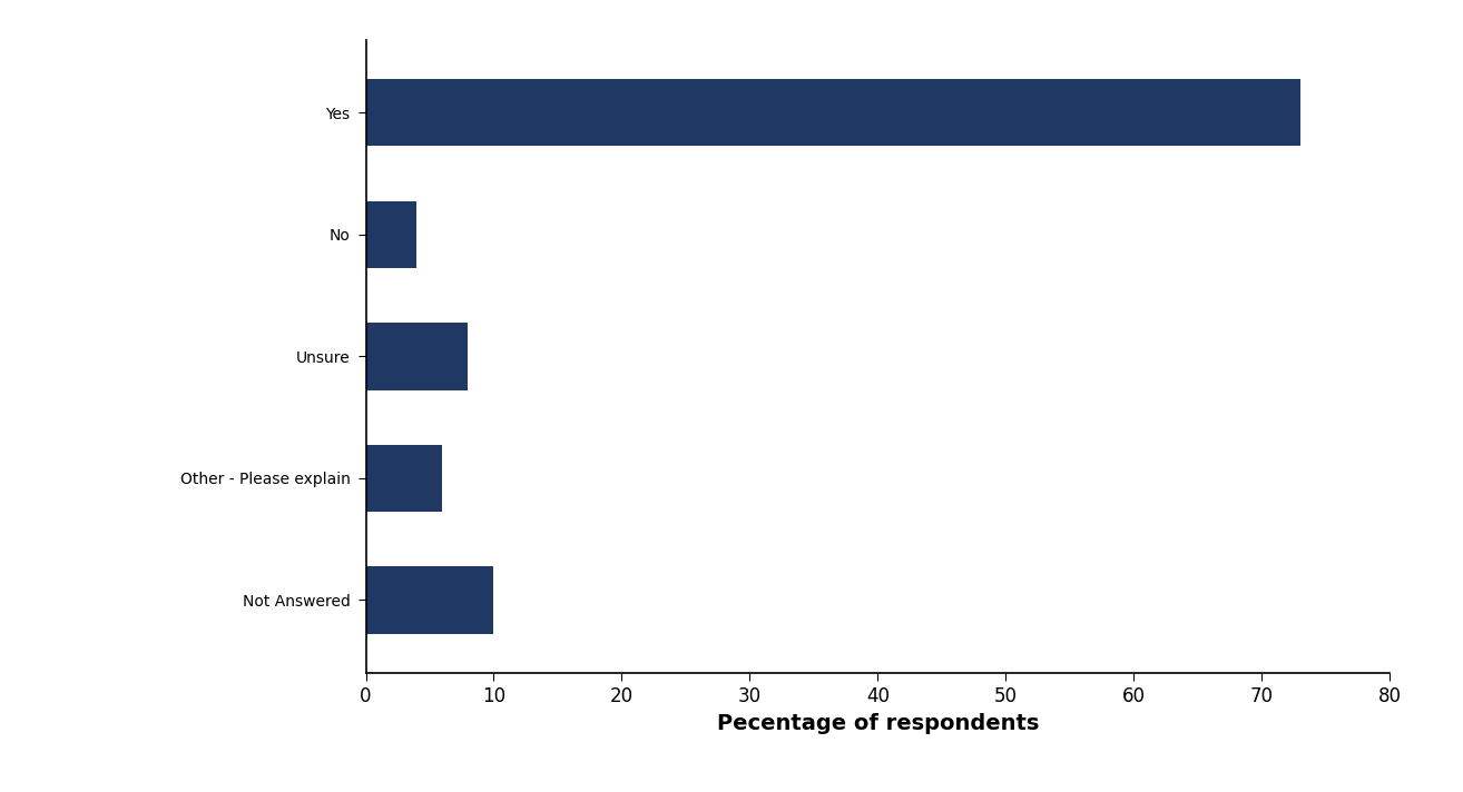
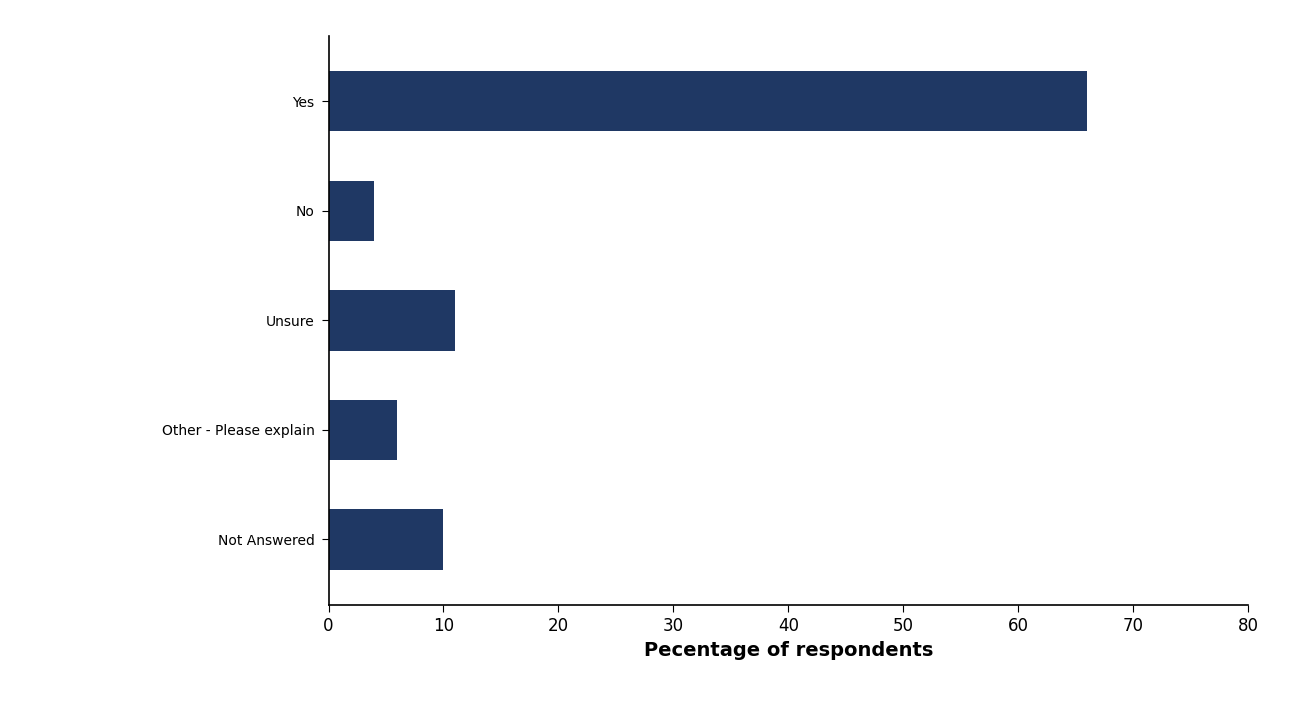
Yes: 73 -> 66
Unsure: 8 -> 11
